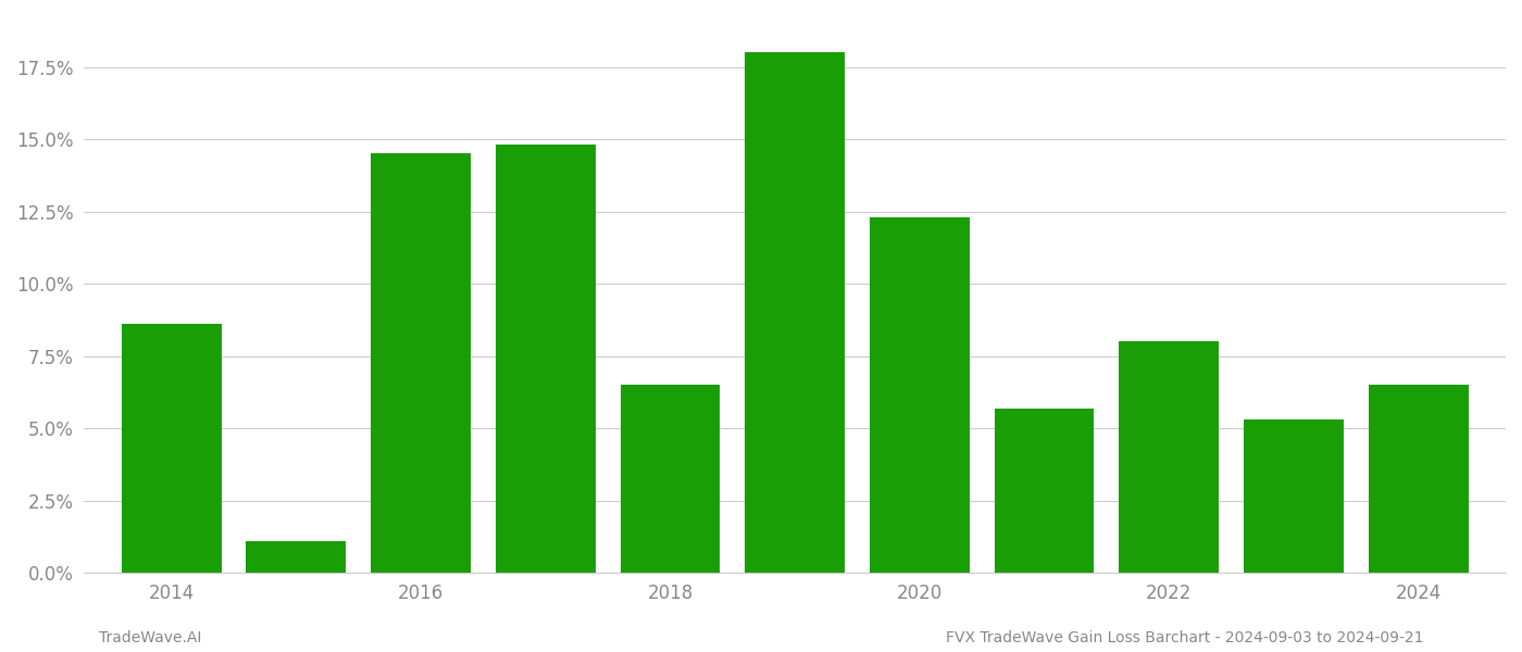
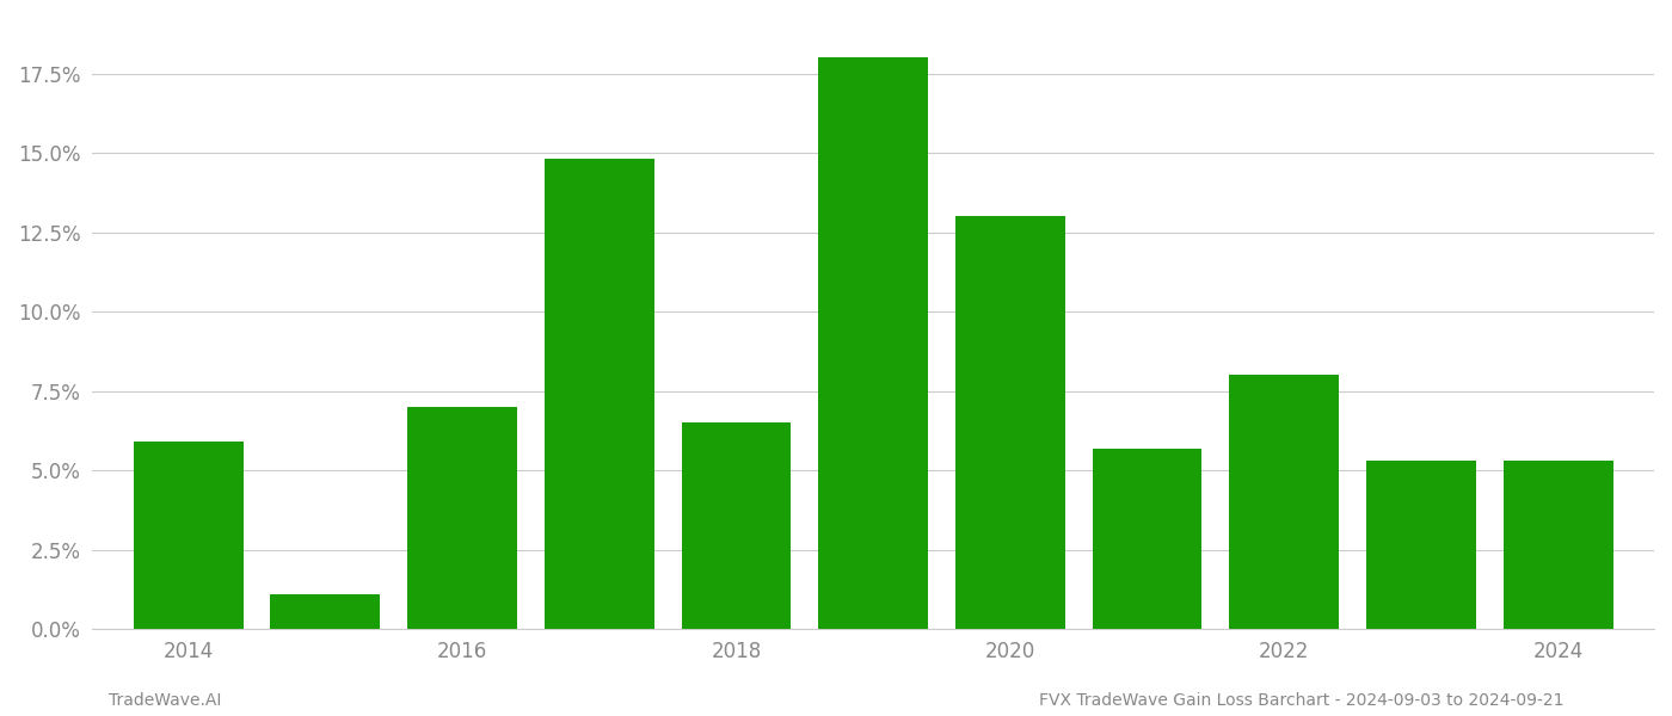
2014: 8.6% -> 5.9%
2016: 14.5% -> 7.0%
2020: 12.3% -> 13.0%
2024: 6.5% -> 5.3%
